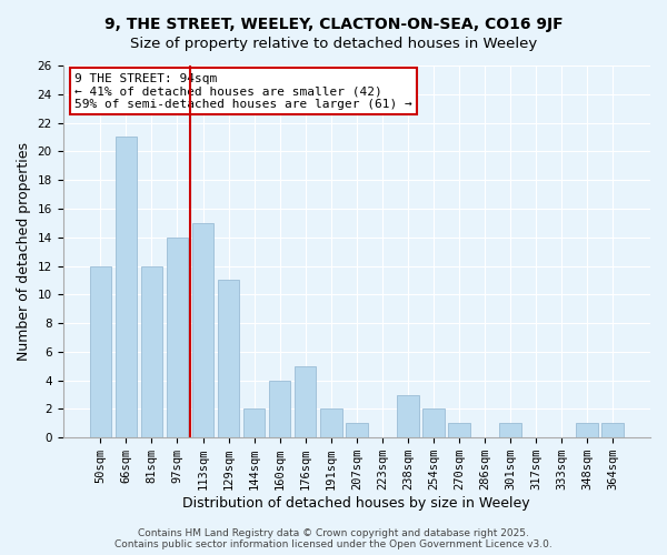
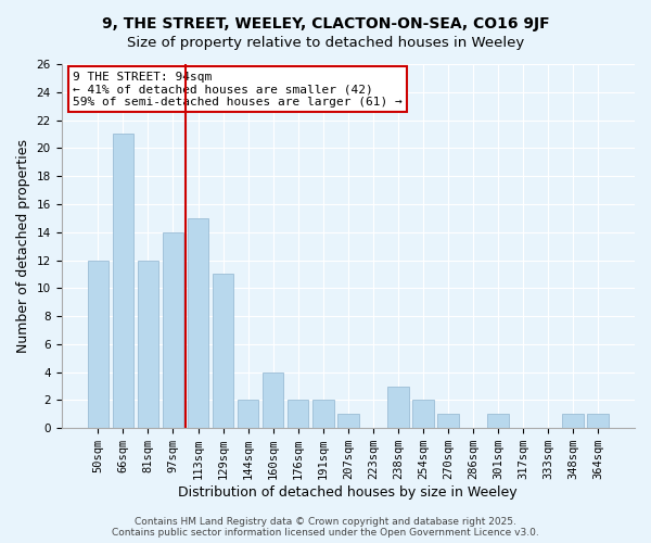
176sqm: 5 -> 2
